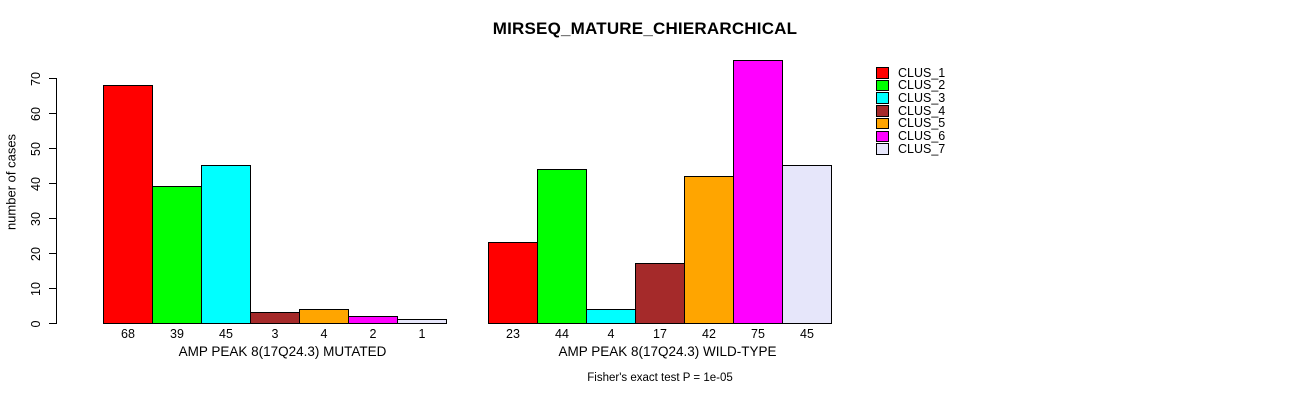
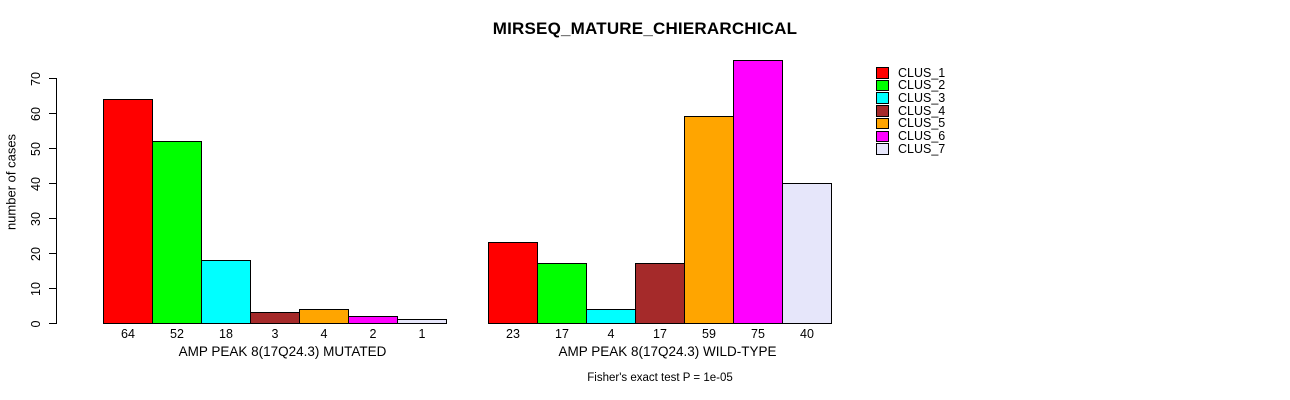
CLUS_1/AMP PEAK 8(17Q24.3) MUTATED: 68 -> 64
CLUS_2/AMP PEAK 8(17Q24.3) MUTATED: 39 -> 52
CLUS_3/AMP PEAK 8(17Q24.3) MUTATED: 45 -> 18
CLUS_2/AMP PEAK 8(17Q24.3) WILD-TYPE: 44 -> 17
CLUS_5/AMP PEAK 8(17Q24.3) WILD-TYPE: 42 -> 59
CLUS_7/AMP PEAK 8(17Q24.3) WILD-TYPE: 45 -> 40
